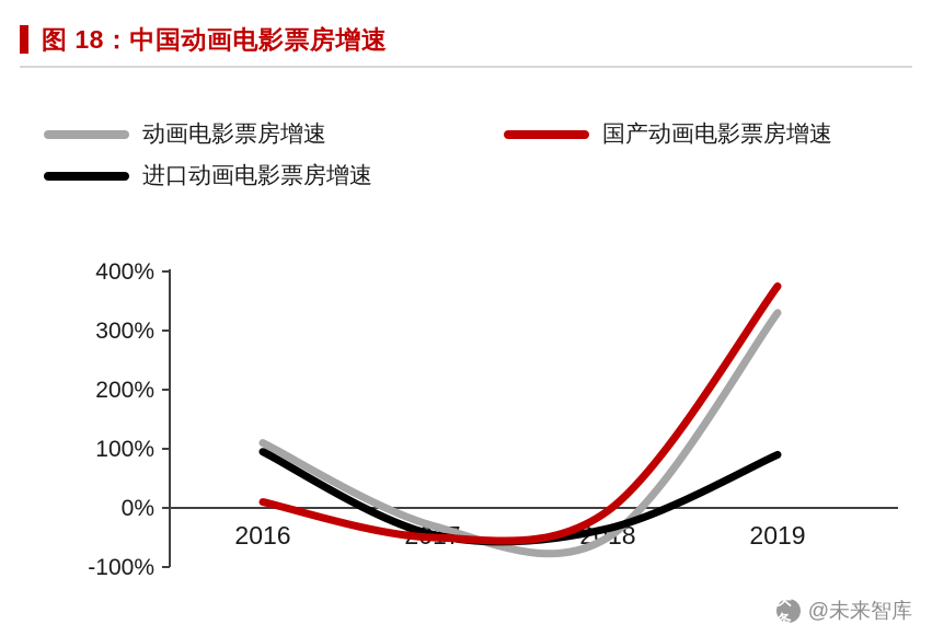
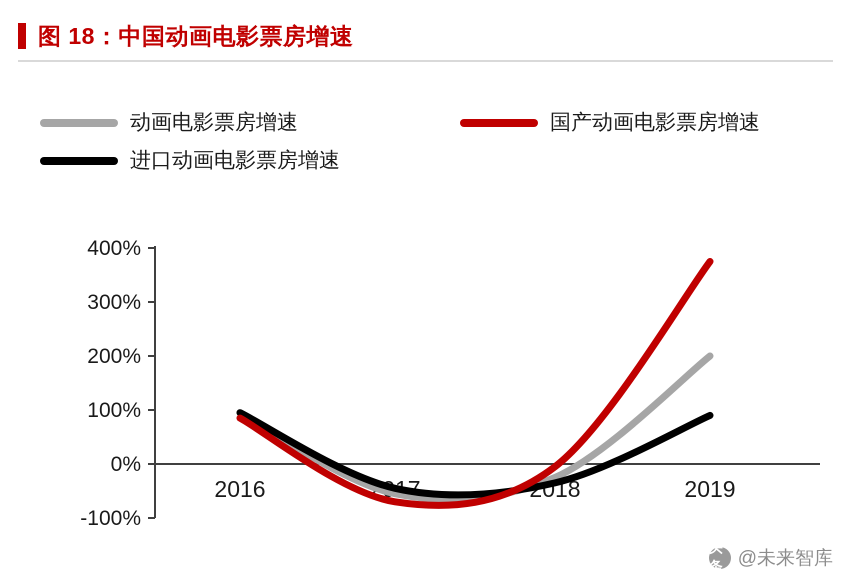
动画电影票房增速/2016: 110% -> 100%
国产动画电影票房增速/2016: 10% -> 80%
动画电影票房增速/2017: -30% -> -60%
国产动画电影票房增速/2017: -50% -> -70%
动画电影票房增速/2018: -50% -> -20%
动画电影票房增速/2019: 330% -> 200%
